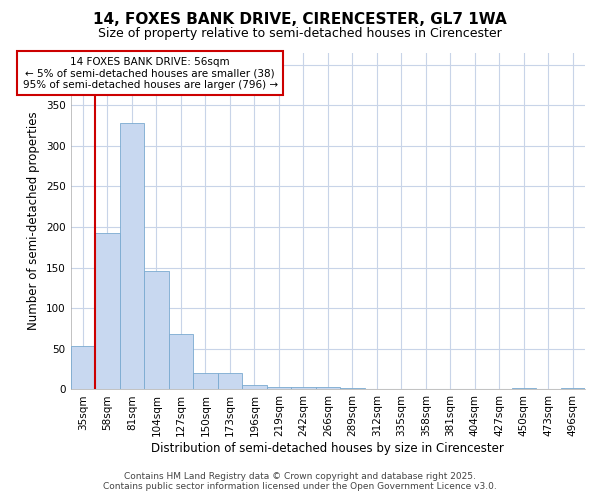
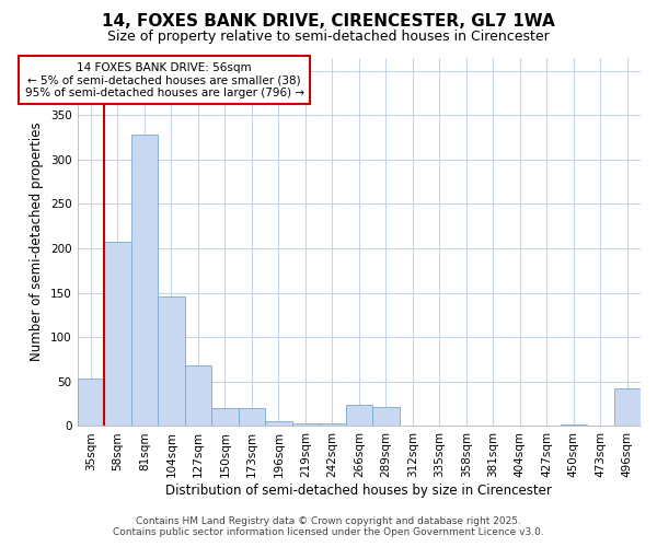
58sqm: 193 -> 208
266sqm: 3 -> 24
289sqm: 2 -> 22
496sqm: 2 -> 42
